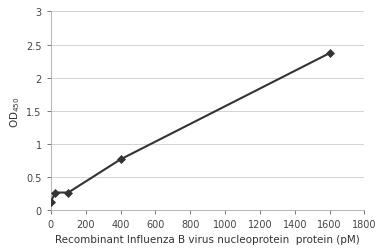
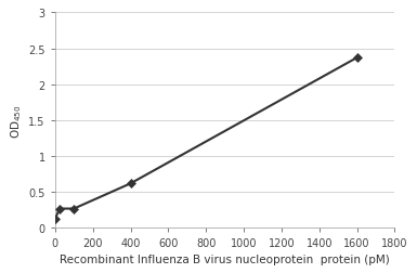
400: 0.77 -> 0.62
